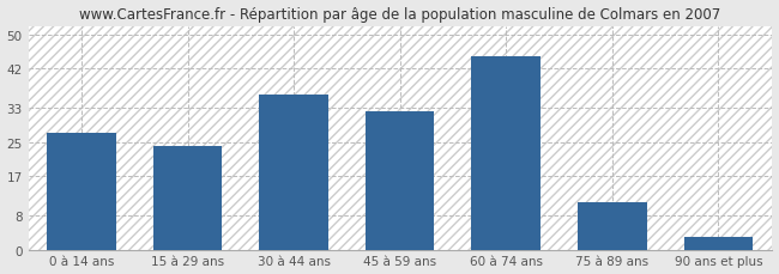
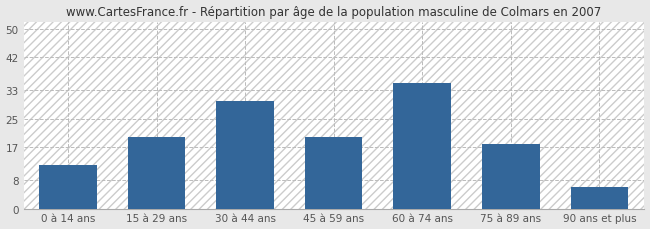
0 à 14 ans: 27 -> 12
15 à 29 ans: 24 -> 20
30 à 44 ans: 36 -> 30
45 à 59 ans: 32 -> 20
60 à 74 ans: 45 -> 35
75 à 89 ans: 11 -> 18
90 ans et plus: 3 -> 6
